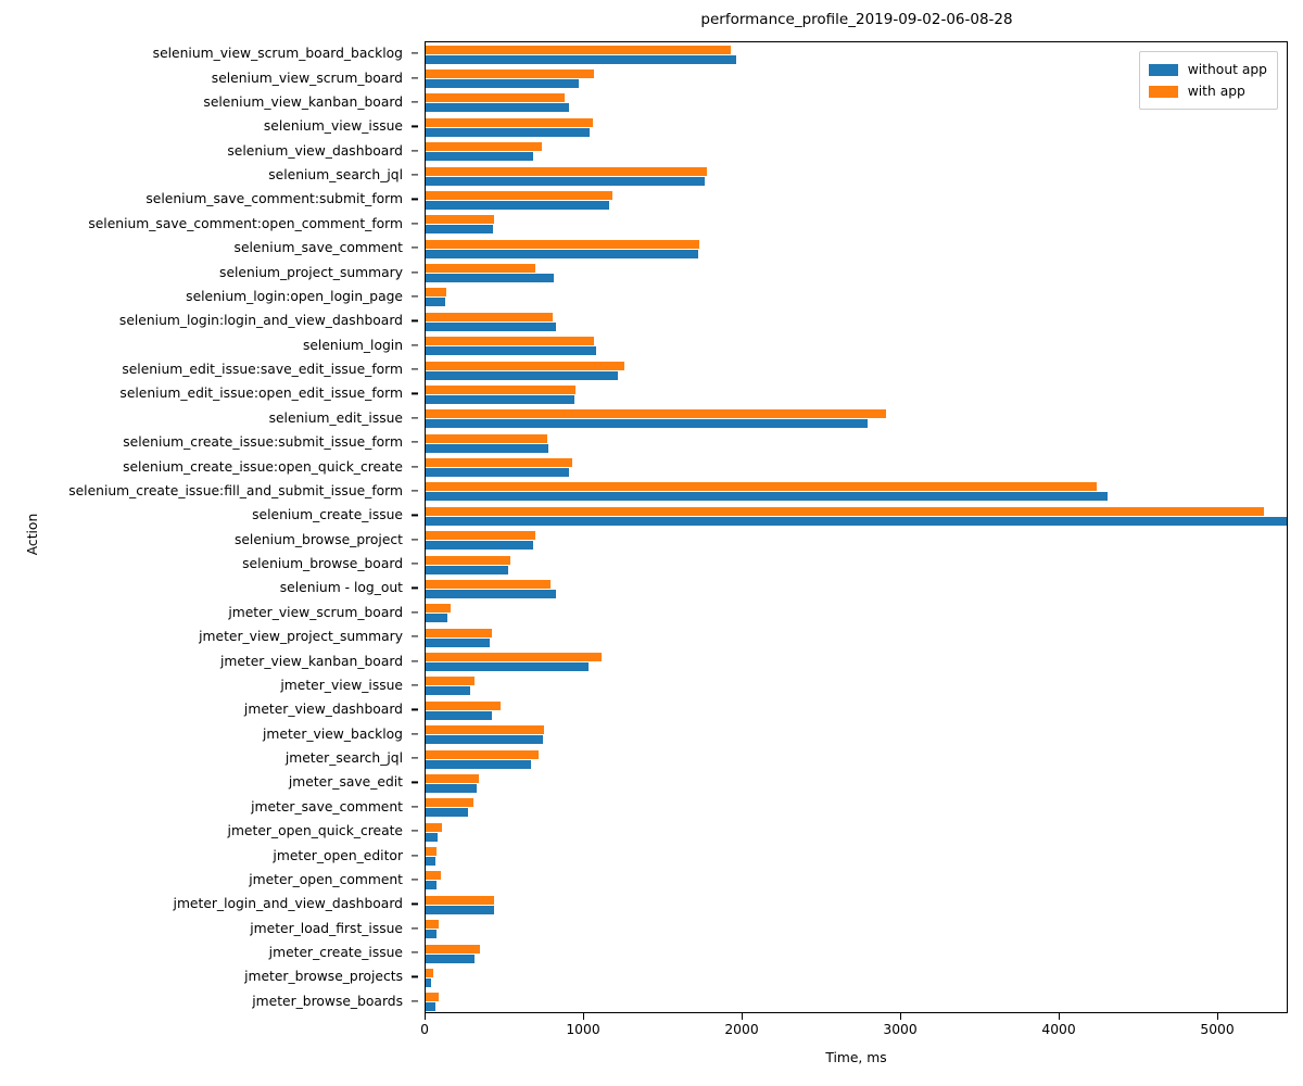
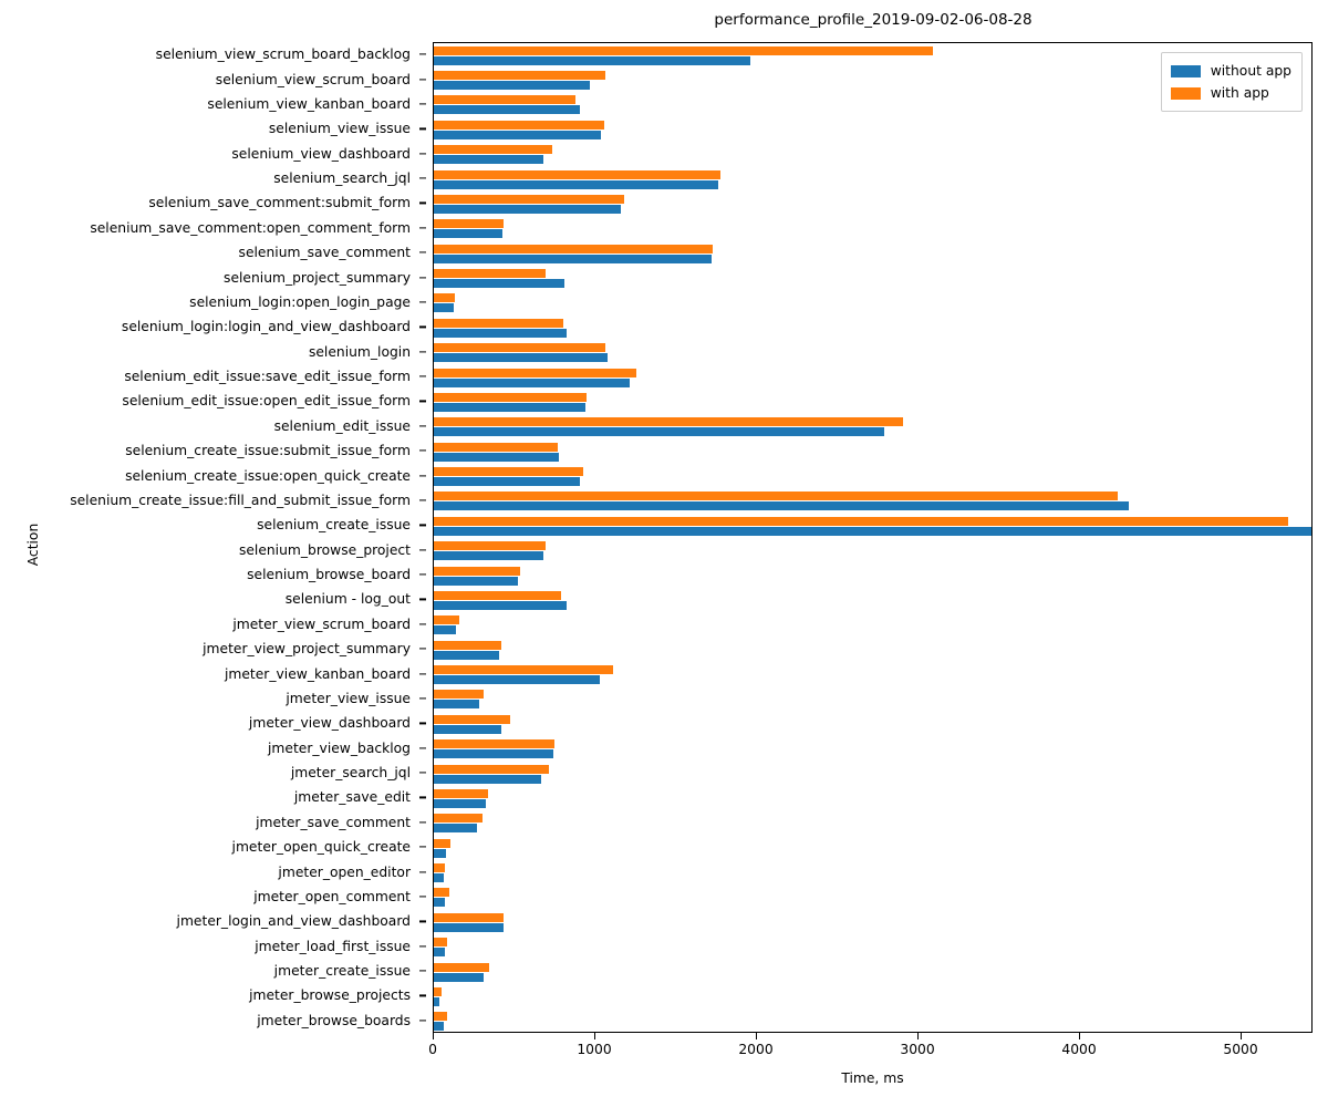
with app/selenium_view_scrum_board_backlog: 1920 -> 3090
